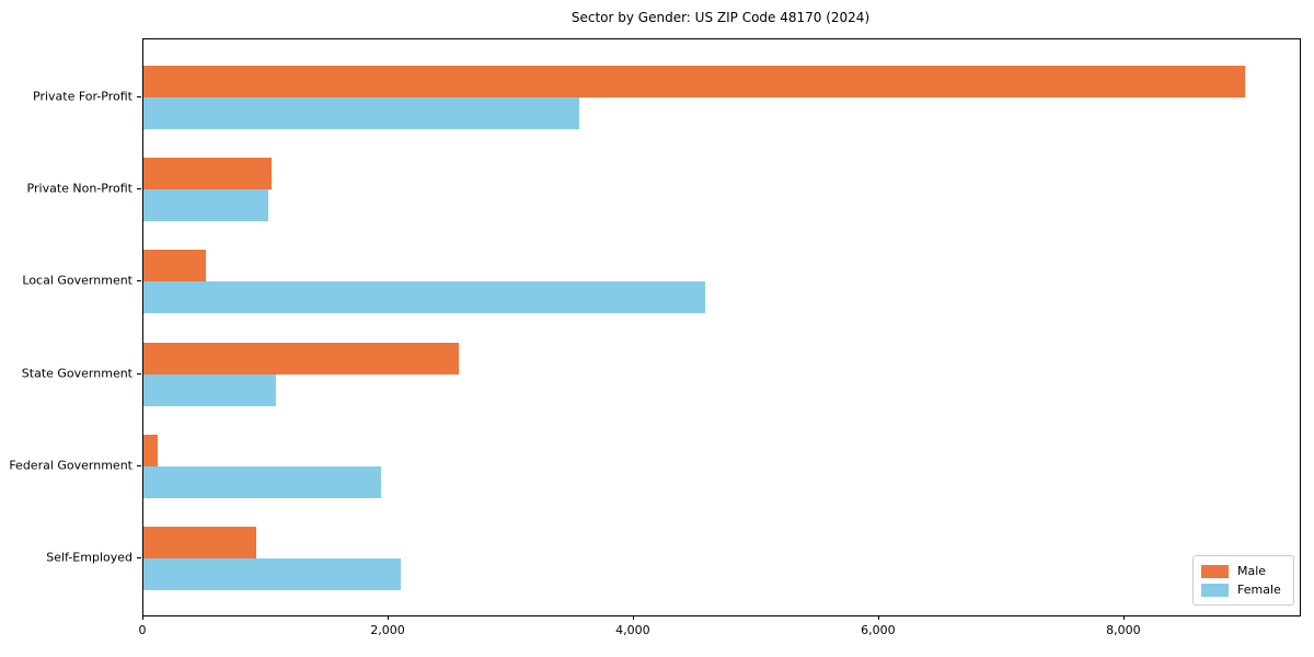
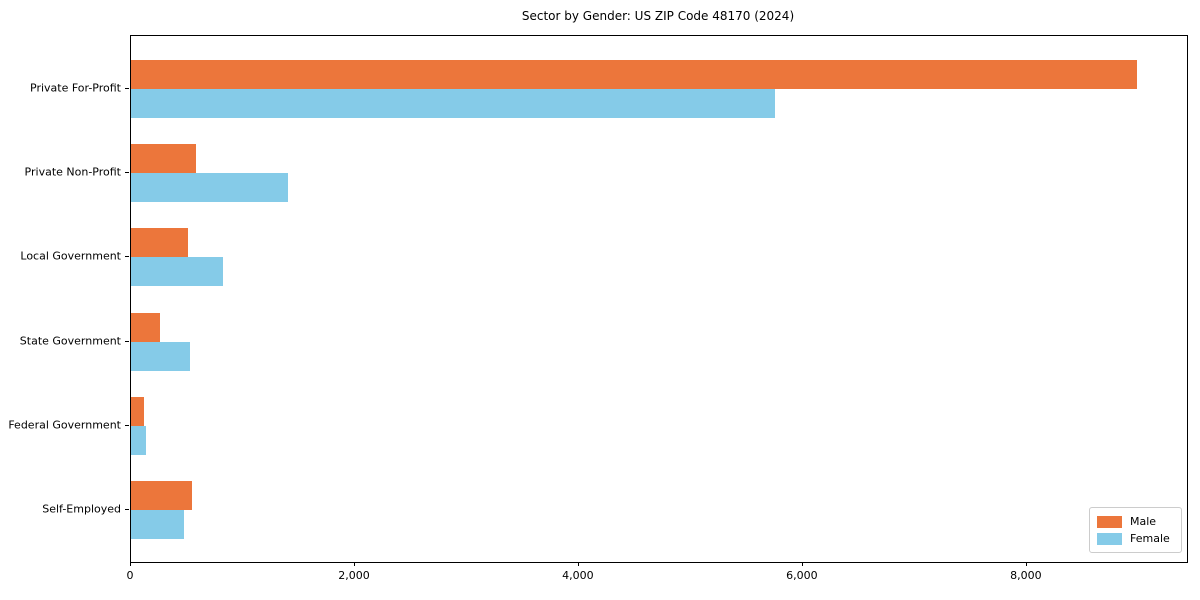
Female/Private For-Profit: 3550 -> 5750
Male/Private Non-Profit: 1040 -> 580
Female/Private Non-Profit: 1020 -> 1400
Female/Local Government: 4580 -> 820
Male/State Government: 2570 -> 260
Female/State Government: 1080 -> 530
Female/Federal Government: 1940 -> 130
Male/Self-Employed: 920 -> 540
Female/Self-Employed: 2100 -> 480
